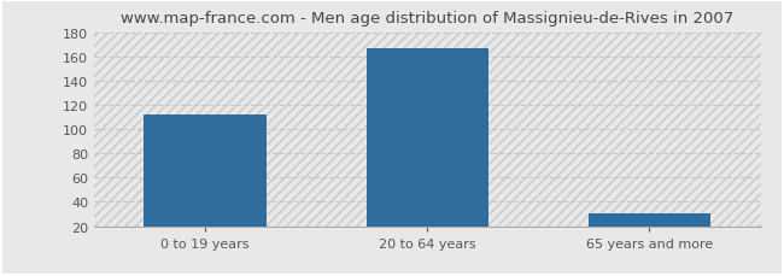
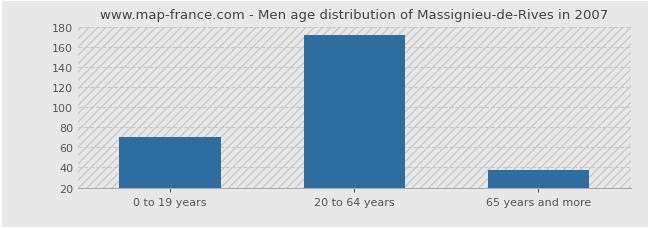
0 to 19 years: 112 -> 70
20 to 64 years: 167 -> 172
65 years and more: 31 -> 37
